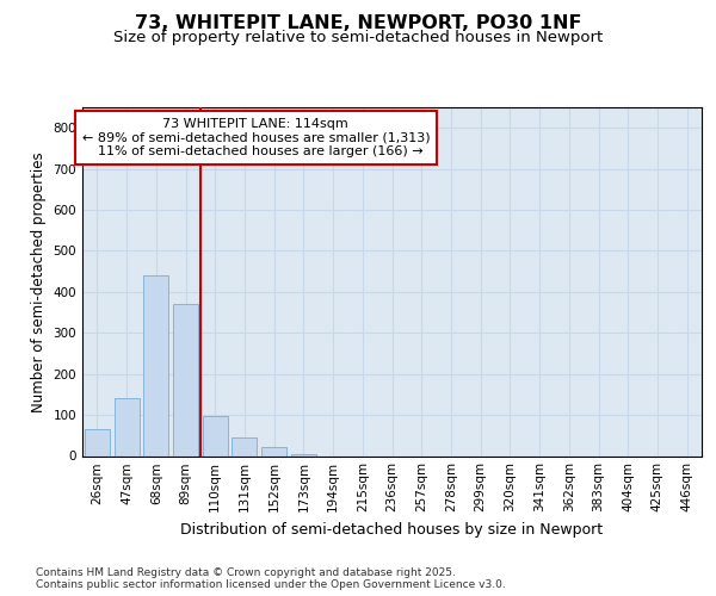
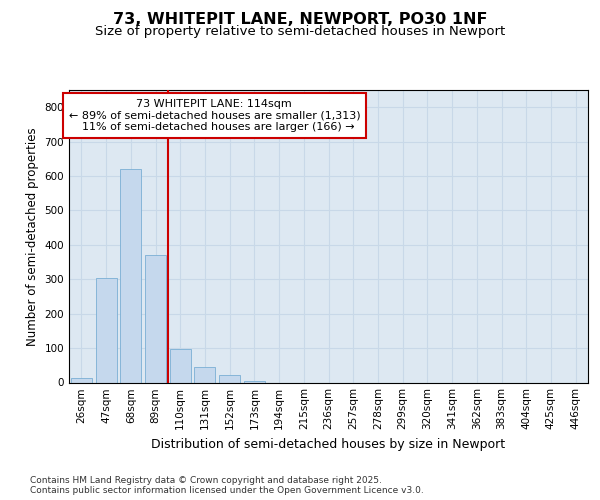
26sqm: 65 -> 12
47sqm: 140 -> 303
68sqm: 440 -> 619
